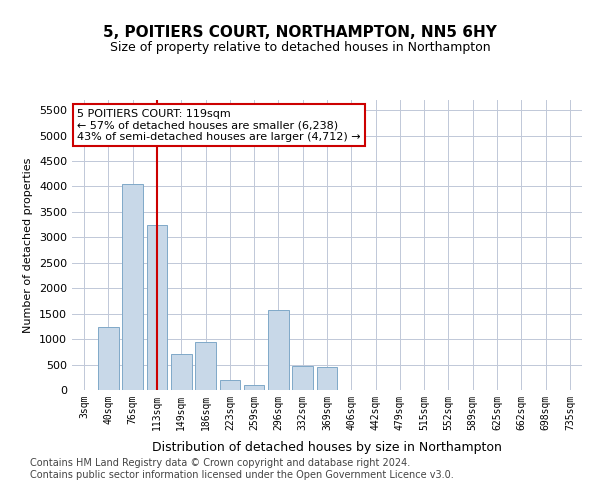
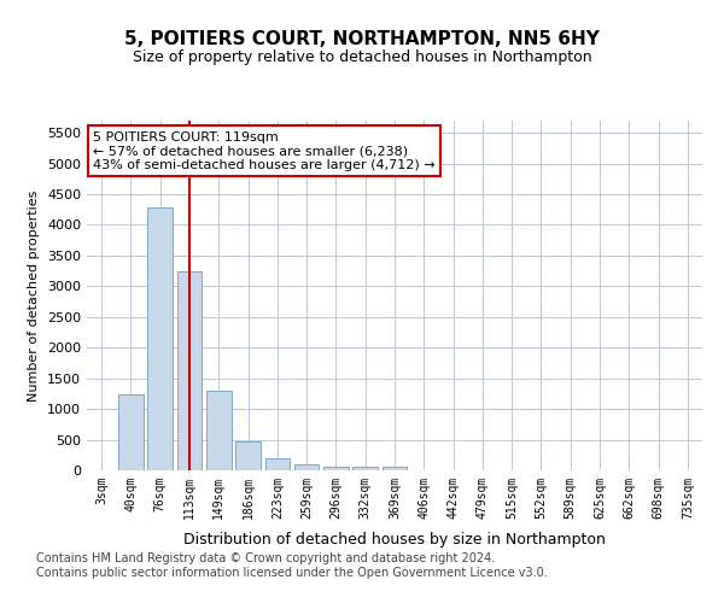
76sqm: 4040 -> 4280
149sqm: 700 -> 1290
186sqm: 940 -> 480
296sqm: 1580 -> 60
332sqm: 480 -> 60
369sqm: 460 -> 50
